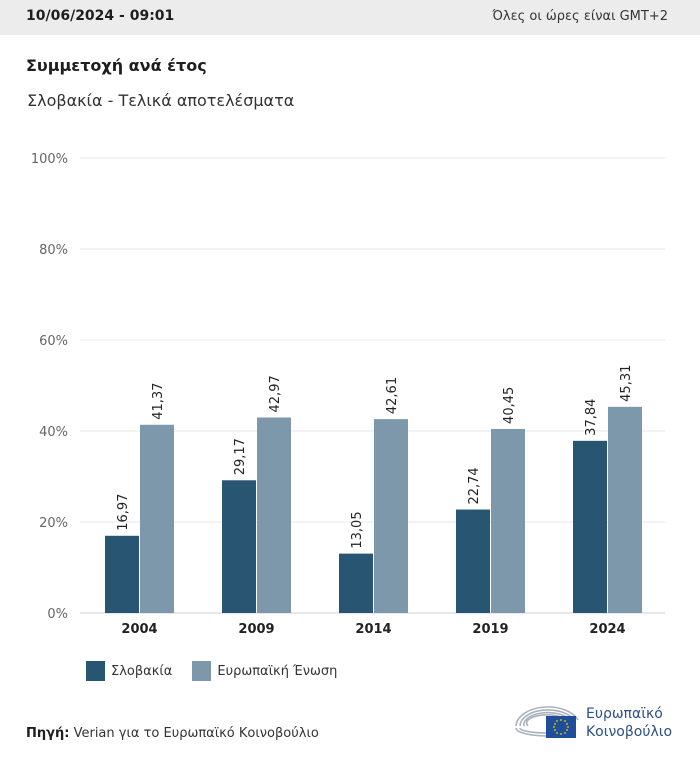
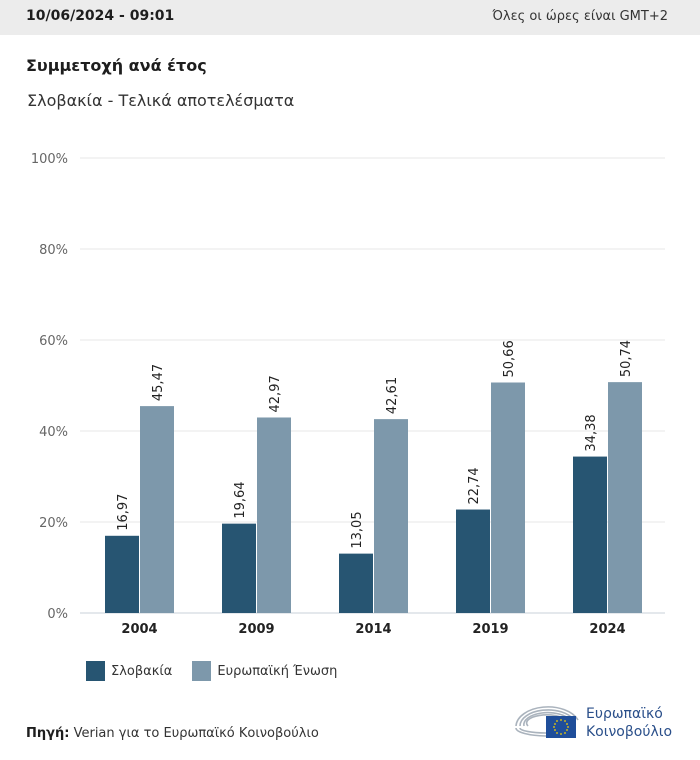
Ευρωπαϊκή Ένωση/2004: 41,37 -> 45,47
Σλοβακία/2009: 29,17 -> 19,64
Ευρωπαϊκή Ένωση/2019: 40,45 -> 50,66
Σλοβακία/2024: 37,84 -> 34,38
Ευρωπαϊκή Ένωση/2024: 45,31 -> 50,74
